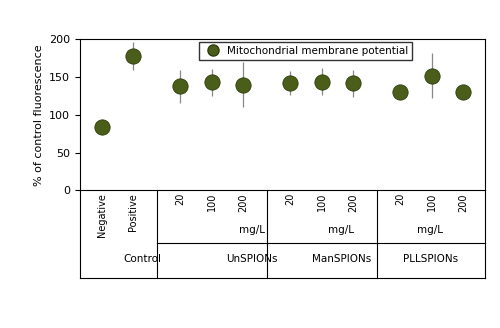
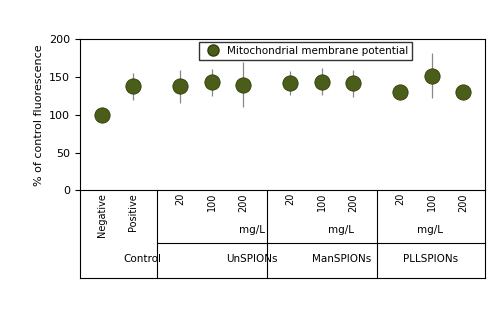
Negative: 84 -> 100
Positive: 178 -> 138
